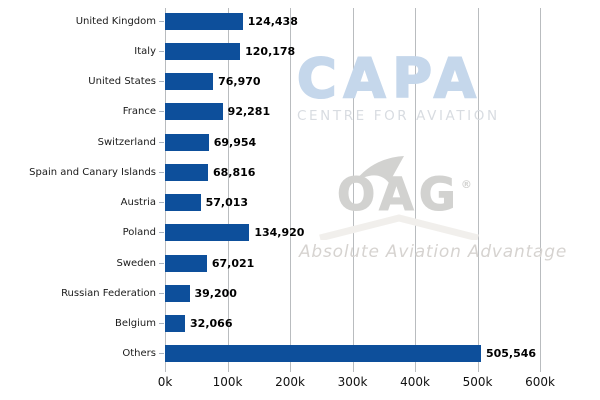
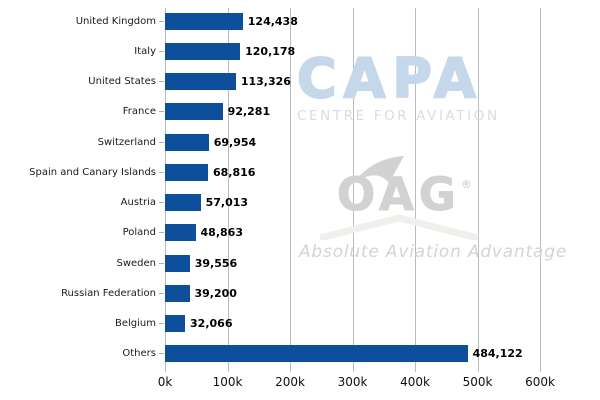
United States: 76,970 -> 113,326
Poland: 134,920 -> 48,863
Sweden: 67,021 -> 39,556
Others: 505,546 -> 484,122
